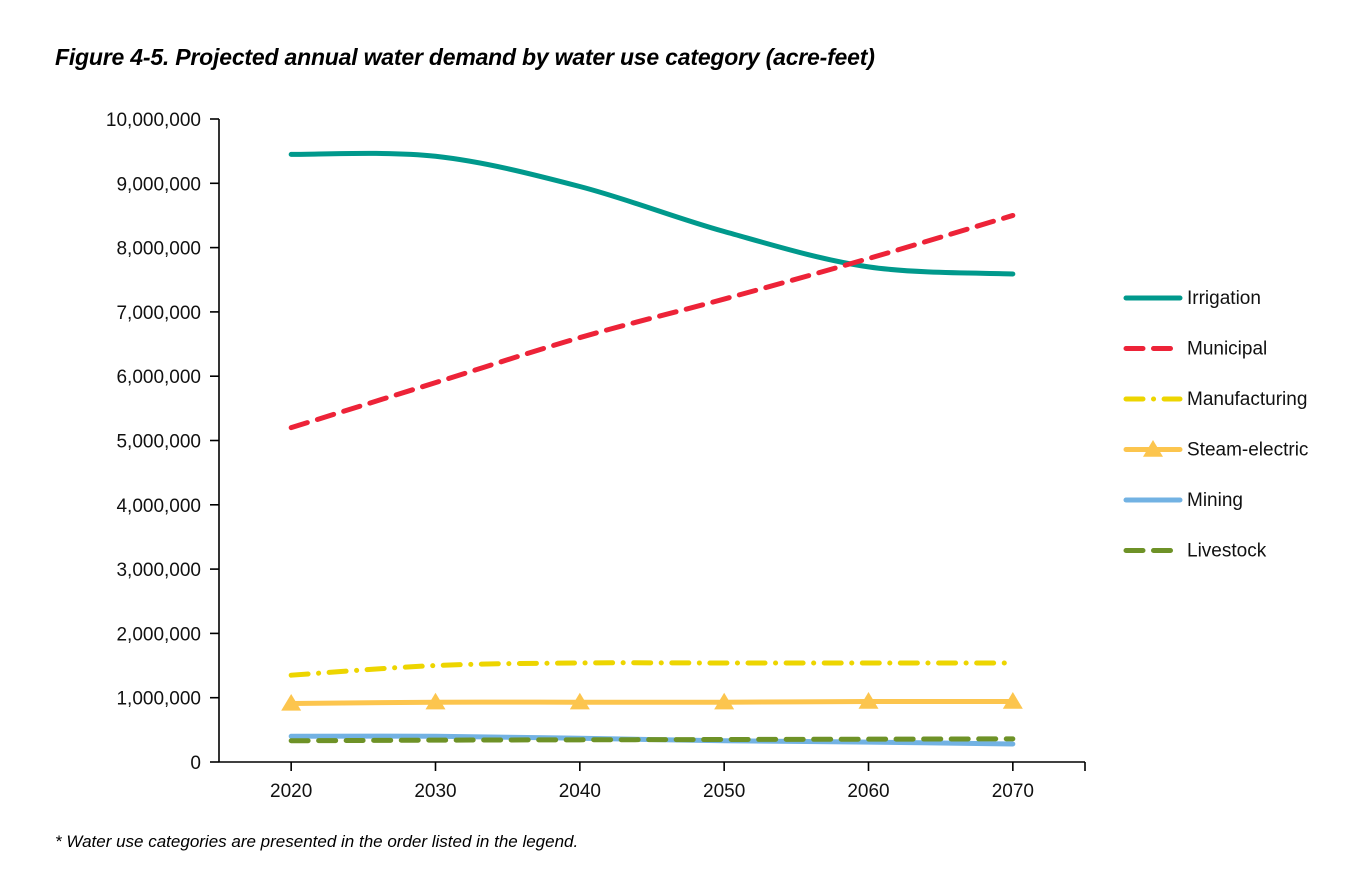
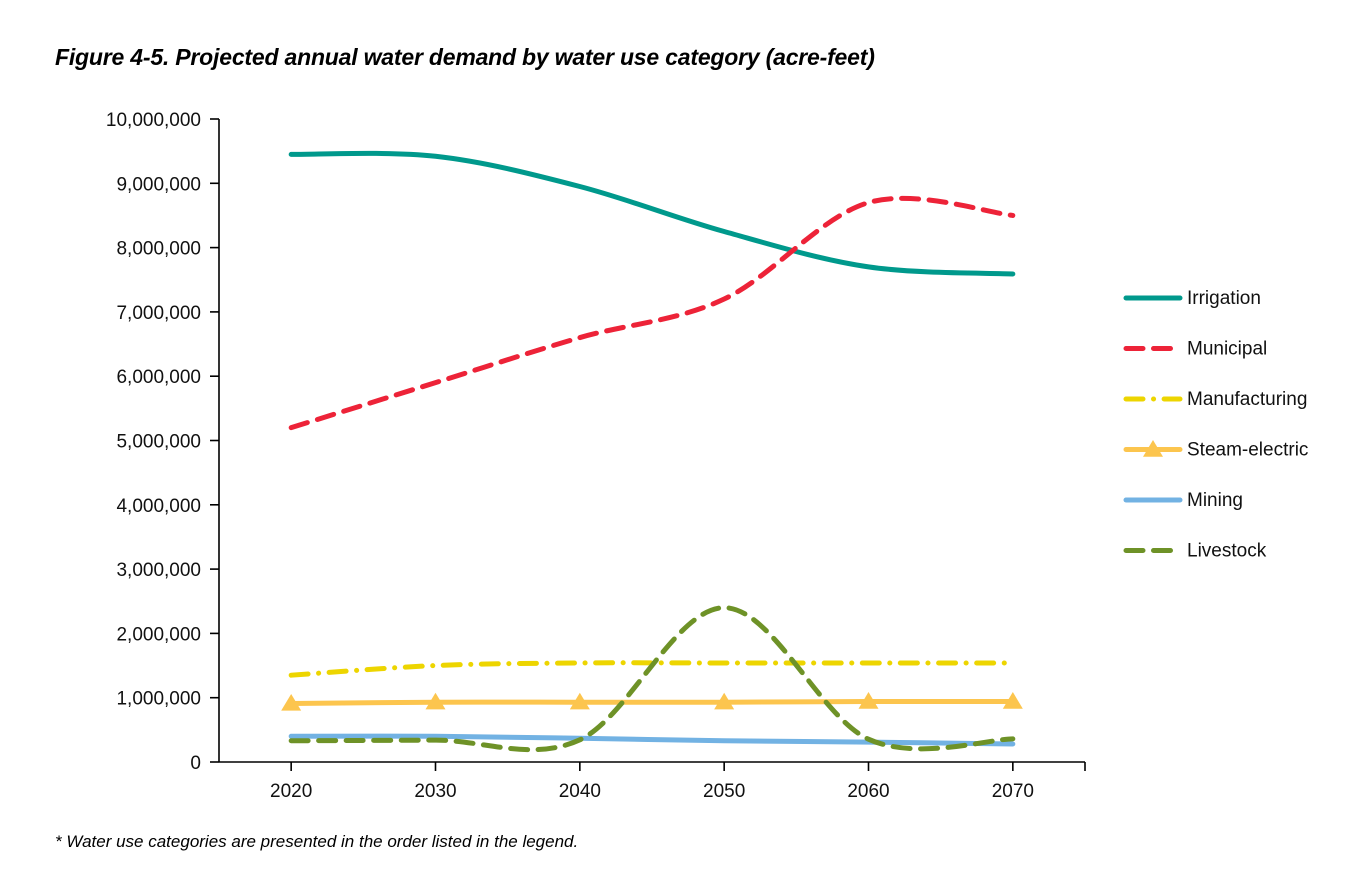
Livestock/2050: 400000 -> 2400000
Municipal/2060: 7800000 -> 8700000
